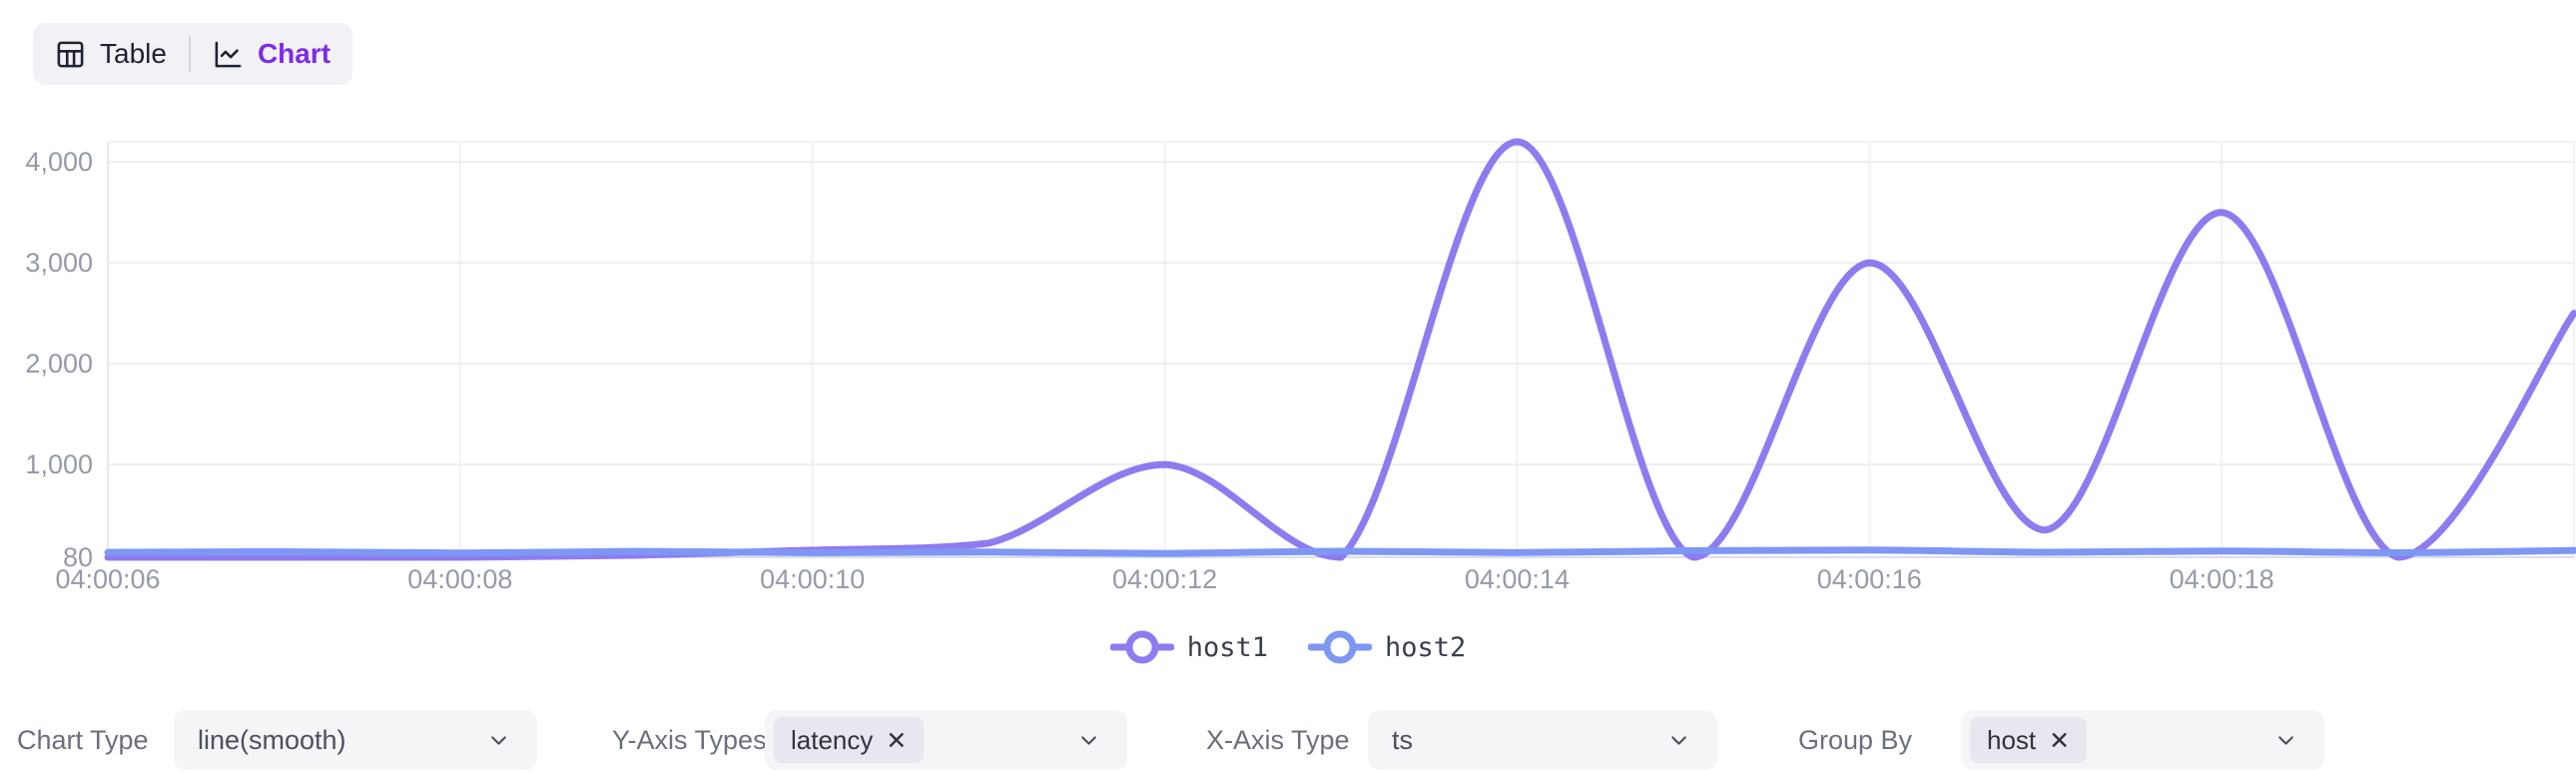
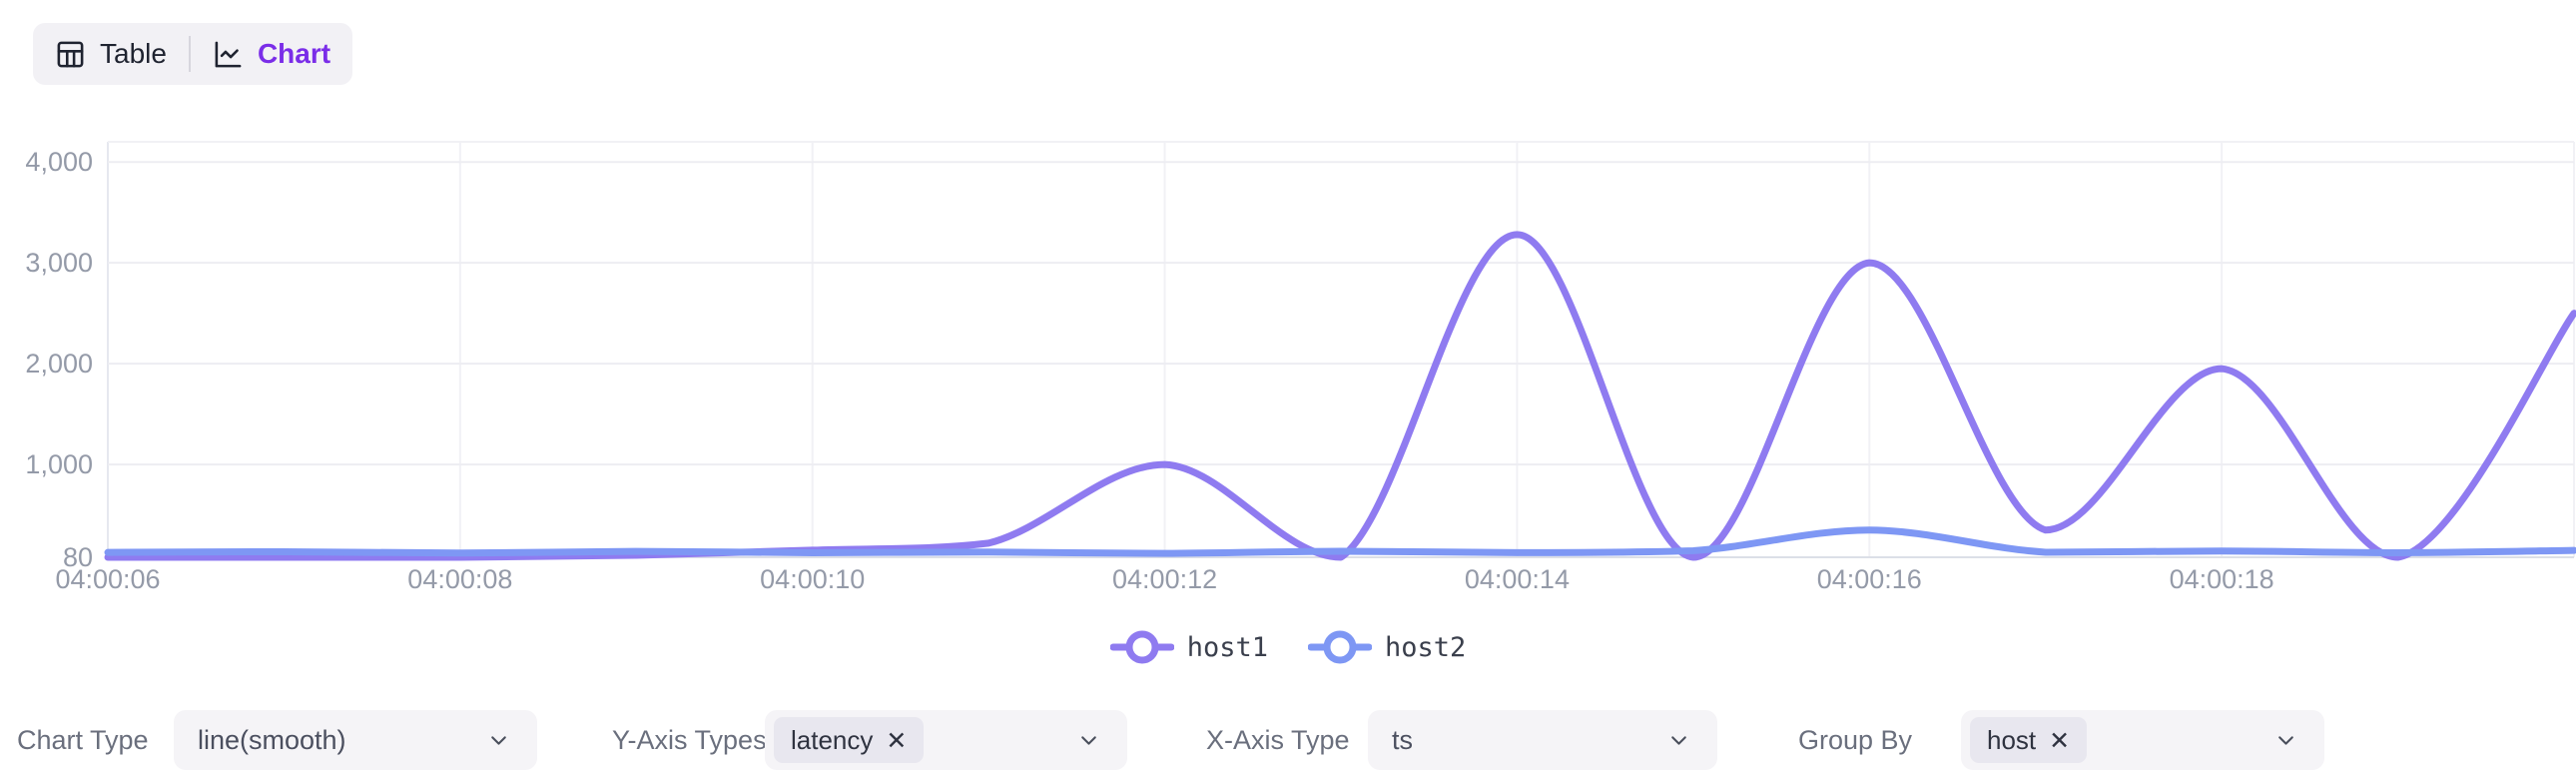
host1/04:00:14: 4200 -> 3280
host2/04:00:16: 150 -> 350
host1/04:00:18: 3500 -> 1950
